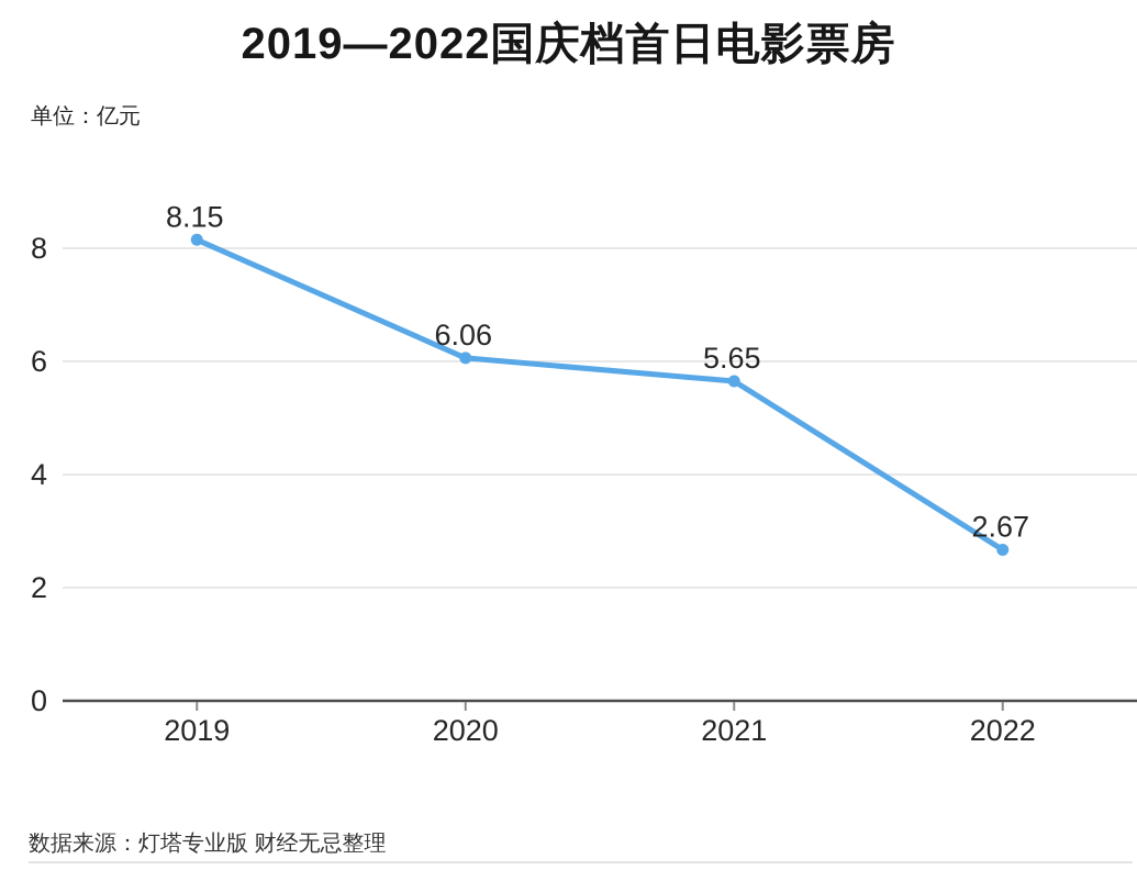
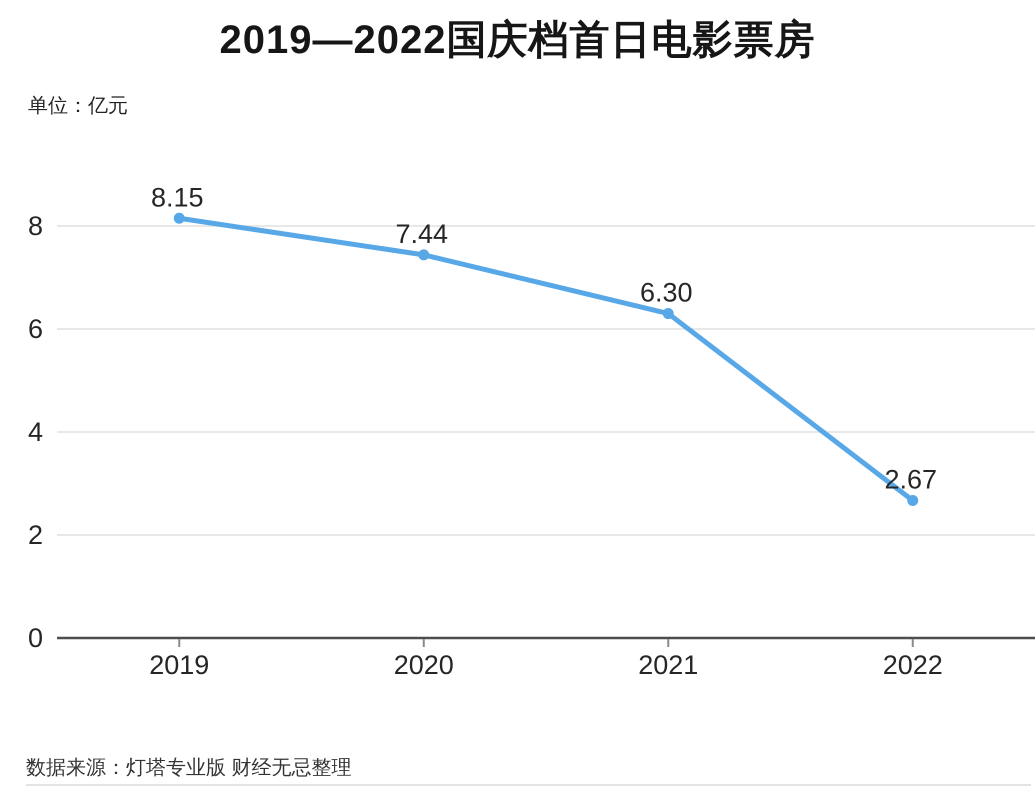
2020: 6.06 -> 7.44
2021: 5.65 -> 6.30
